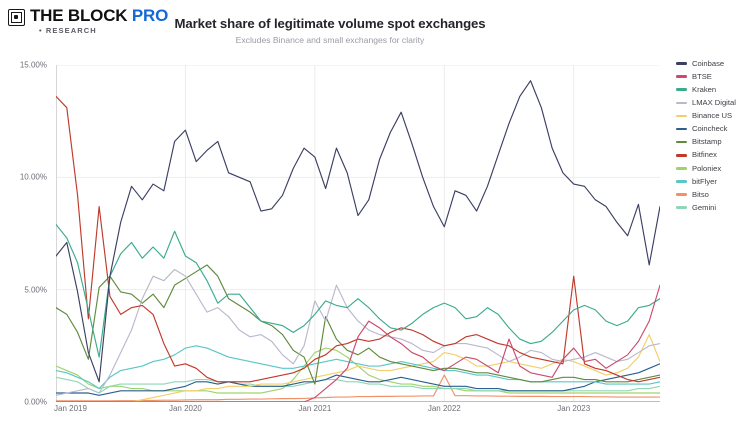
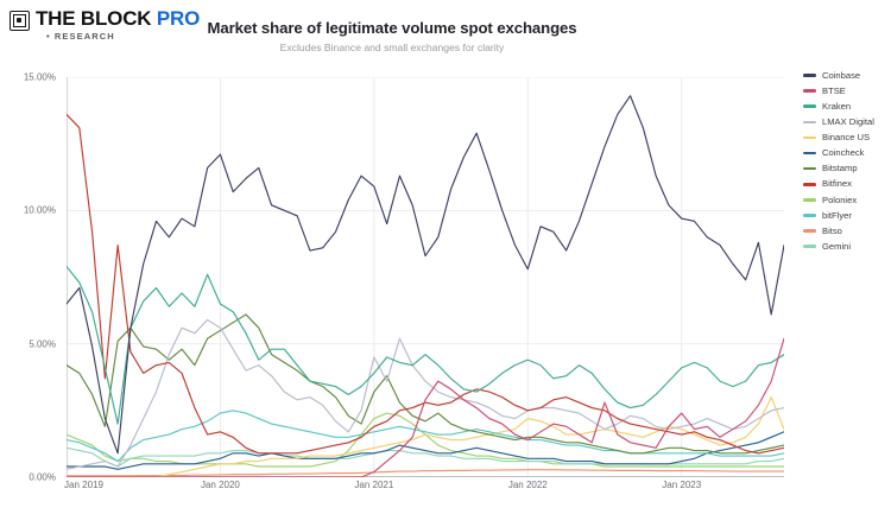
Bitstamp/Jan 2021: 0.8% -> 3.2%
Bitso/Jan 2022: 1.2% -> 0.3%
Bitfinex/Jan 2023: 5.6% -> 1.6%
